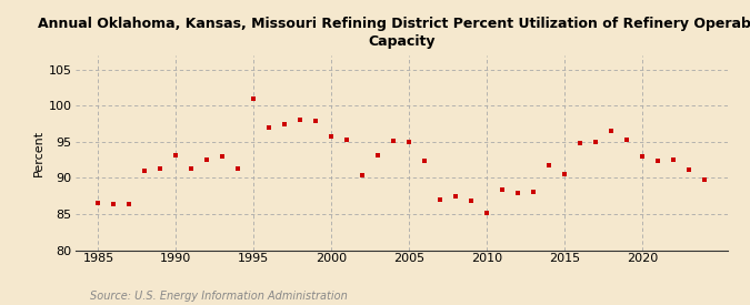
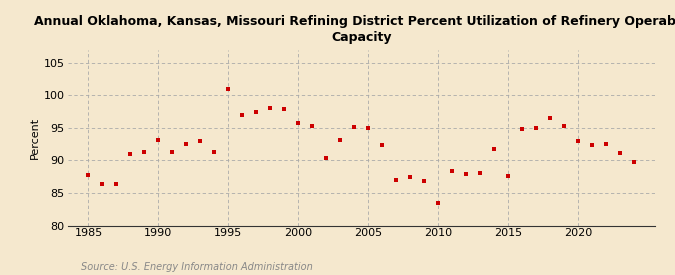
1985: 86.5 -> 87.8
2010: 85.2 -> 83.4
2015: 90.5 -> 87.6
